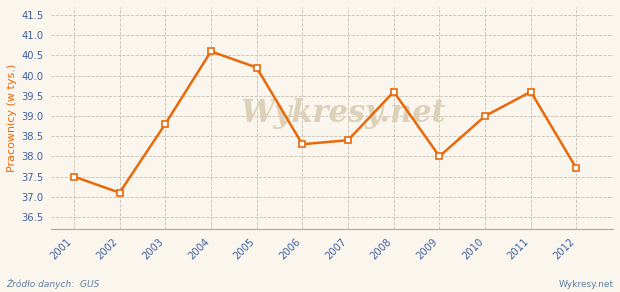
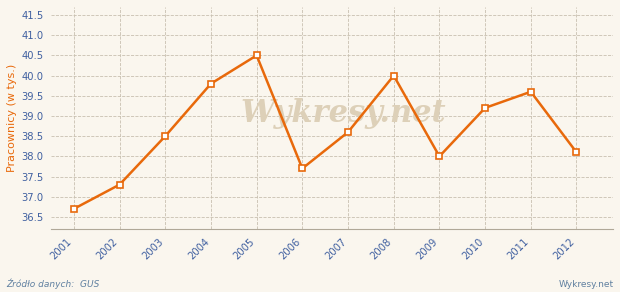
2001: 37.5 -> 36.7
2002: 37.1 -> 37.3
2003: 38.8 -> 38.5
2004: 40.6 -> 39.8
2005: 40.2 -> 40.5
2006: 38.3 -> 37.7
2007: 38.4 -> 38.6
2008: 39.6 -> 40.0
2010: 39.0 -> 39.2
2012: 37.7 -> 38.1
